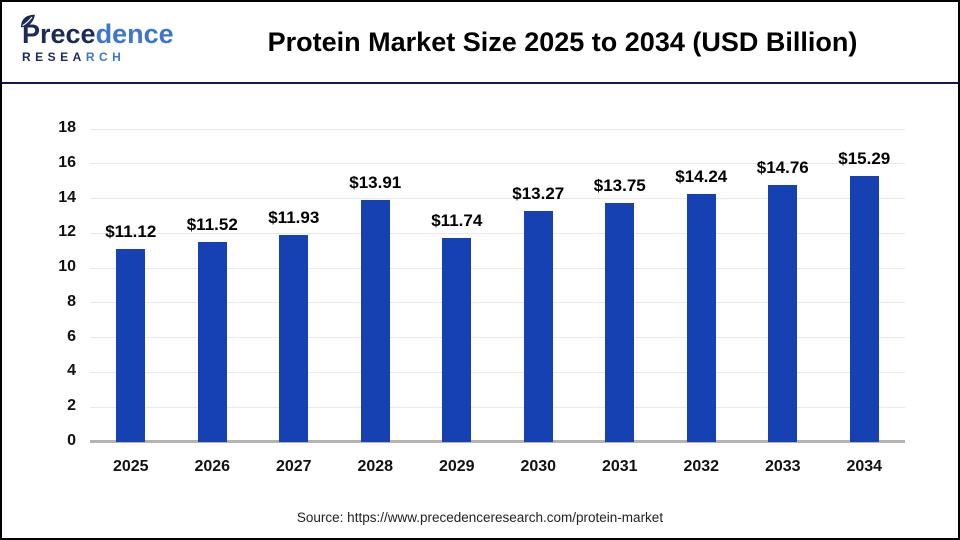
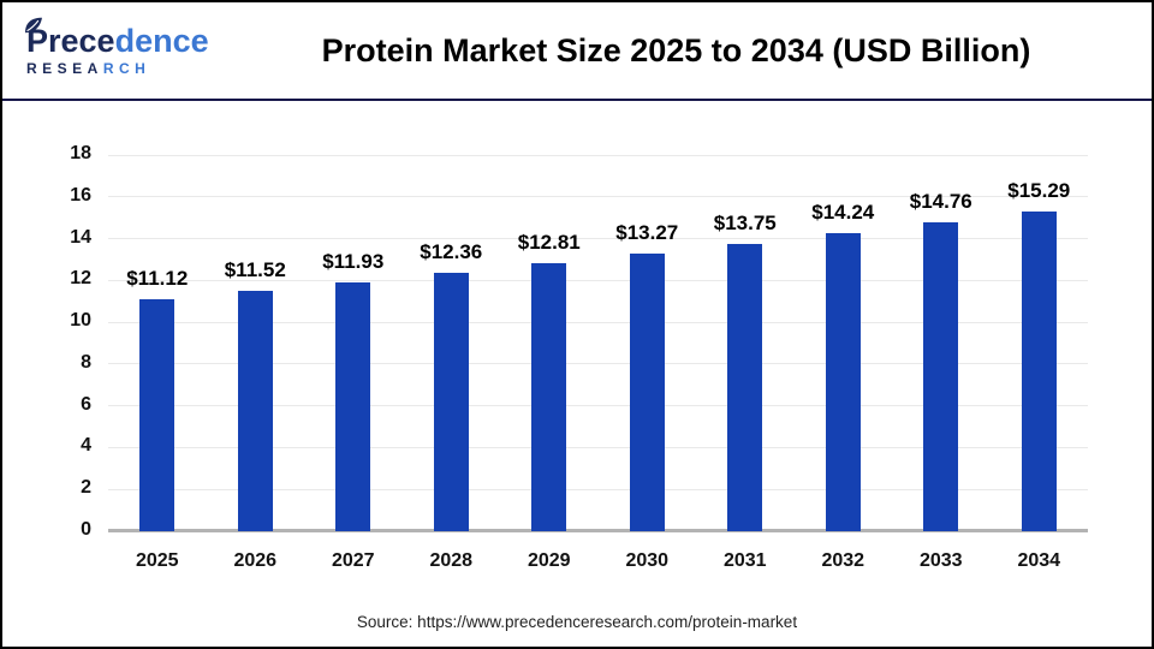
2028: $13.91 -> $12.36
2029: $11.74 -> $12.81
